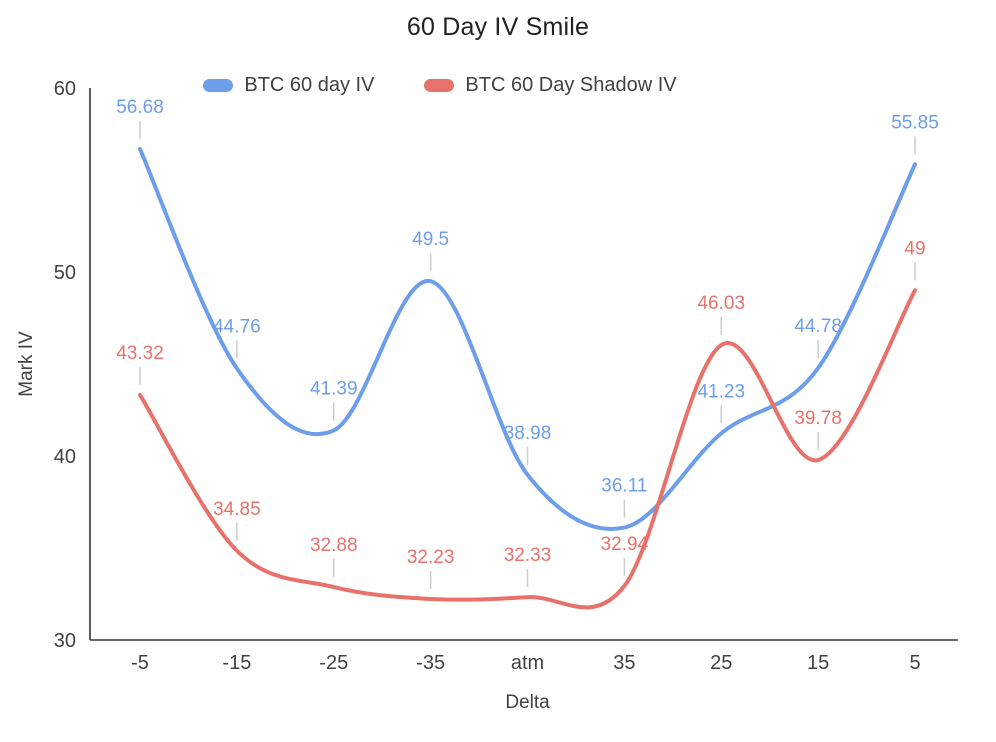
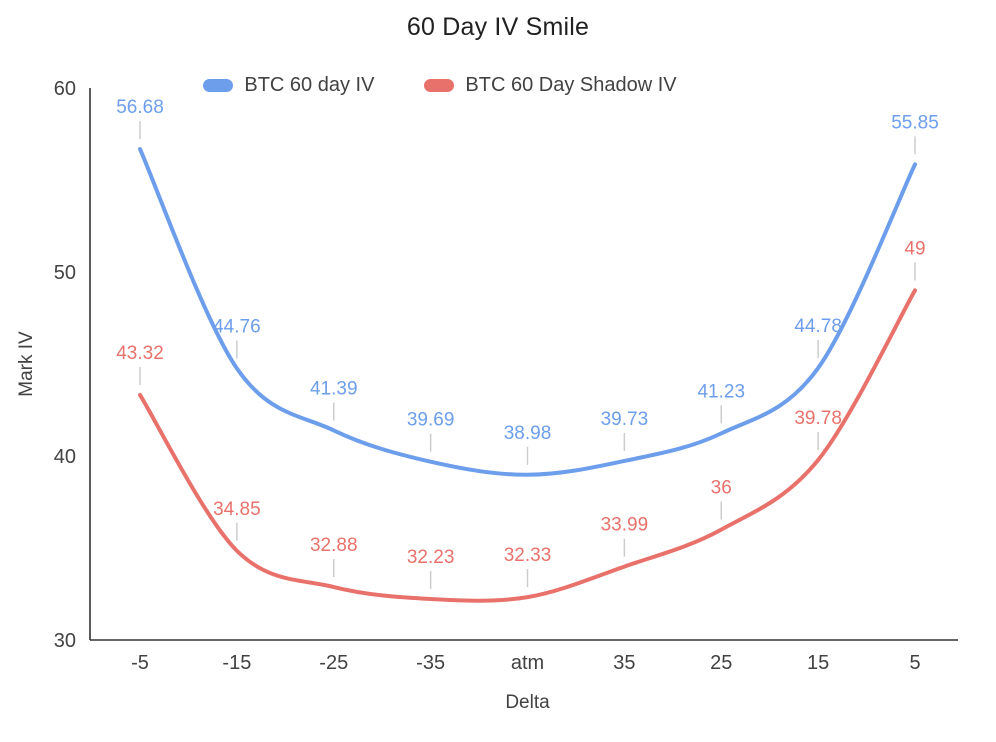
BTC 60 day IV/-35: 49.5 -> 39.69
BTC 60 day IV/35: 36.11 -> 39.73
BTC 60 Day Shadow IV/35: 32.94 -> 33.99
BTC 60 Day Shadow IV/25: 46.03 -> 36
